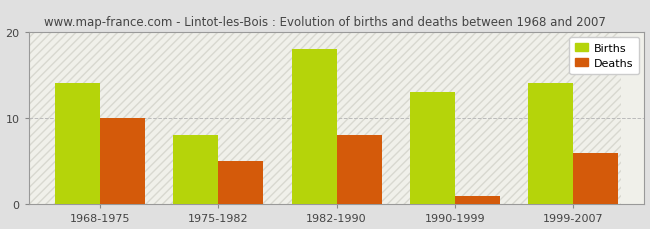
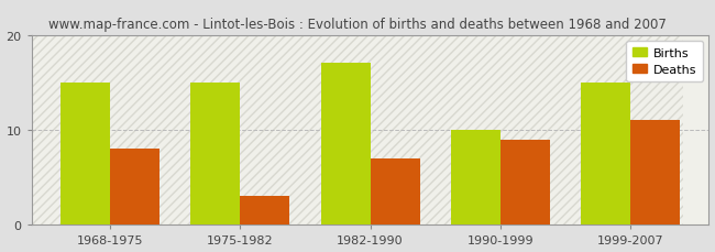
Births/1968-1975: 14 -> 15
Deaths/1968-1975: 10 -> 8
Births/1975-1982: 8 -> 15
Deaths/1975-1982: 5 -> 3
Births/1982-1990: 18 -> 17
Deaths/1982-1990: 8 -> 7
Births/1990-1999: 13 -> 10
Deaths/1990-1999: 1 -> 9
Births/1999-2007: 14 -> 15
Deaths/1999-2007: 6 -> 11
